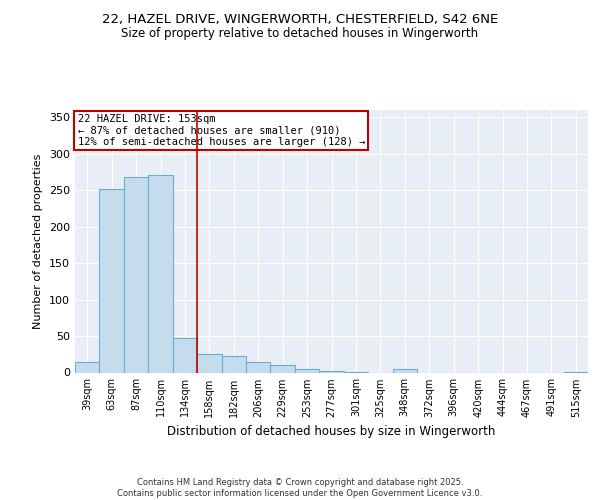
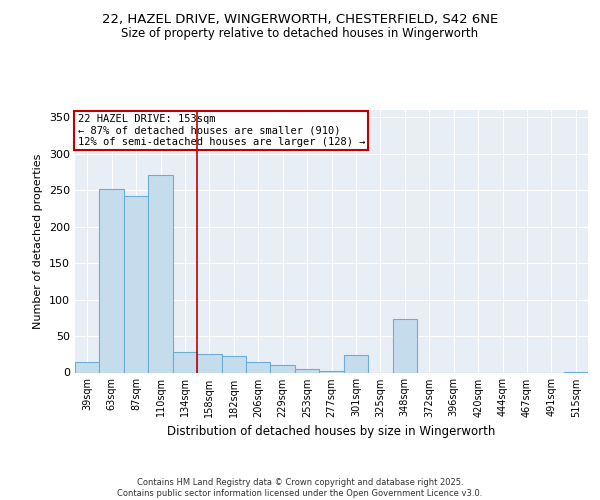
87sqm: 268 -> 242
134sqm: 47 -> 28
301sqm: 1 -> 24
348sqm: 5 -> 74
